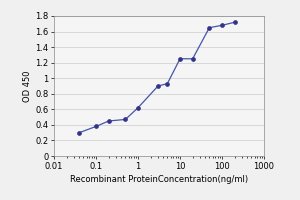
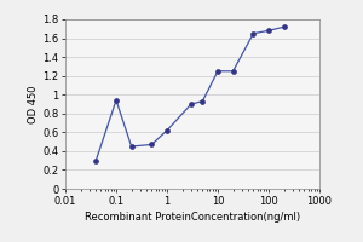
0.1: 0.38 -> 0.94
